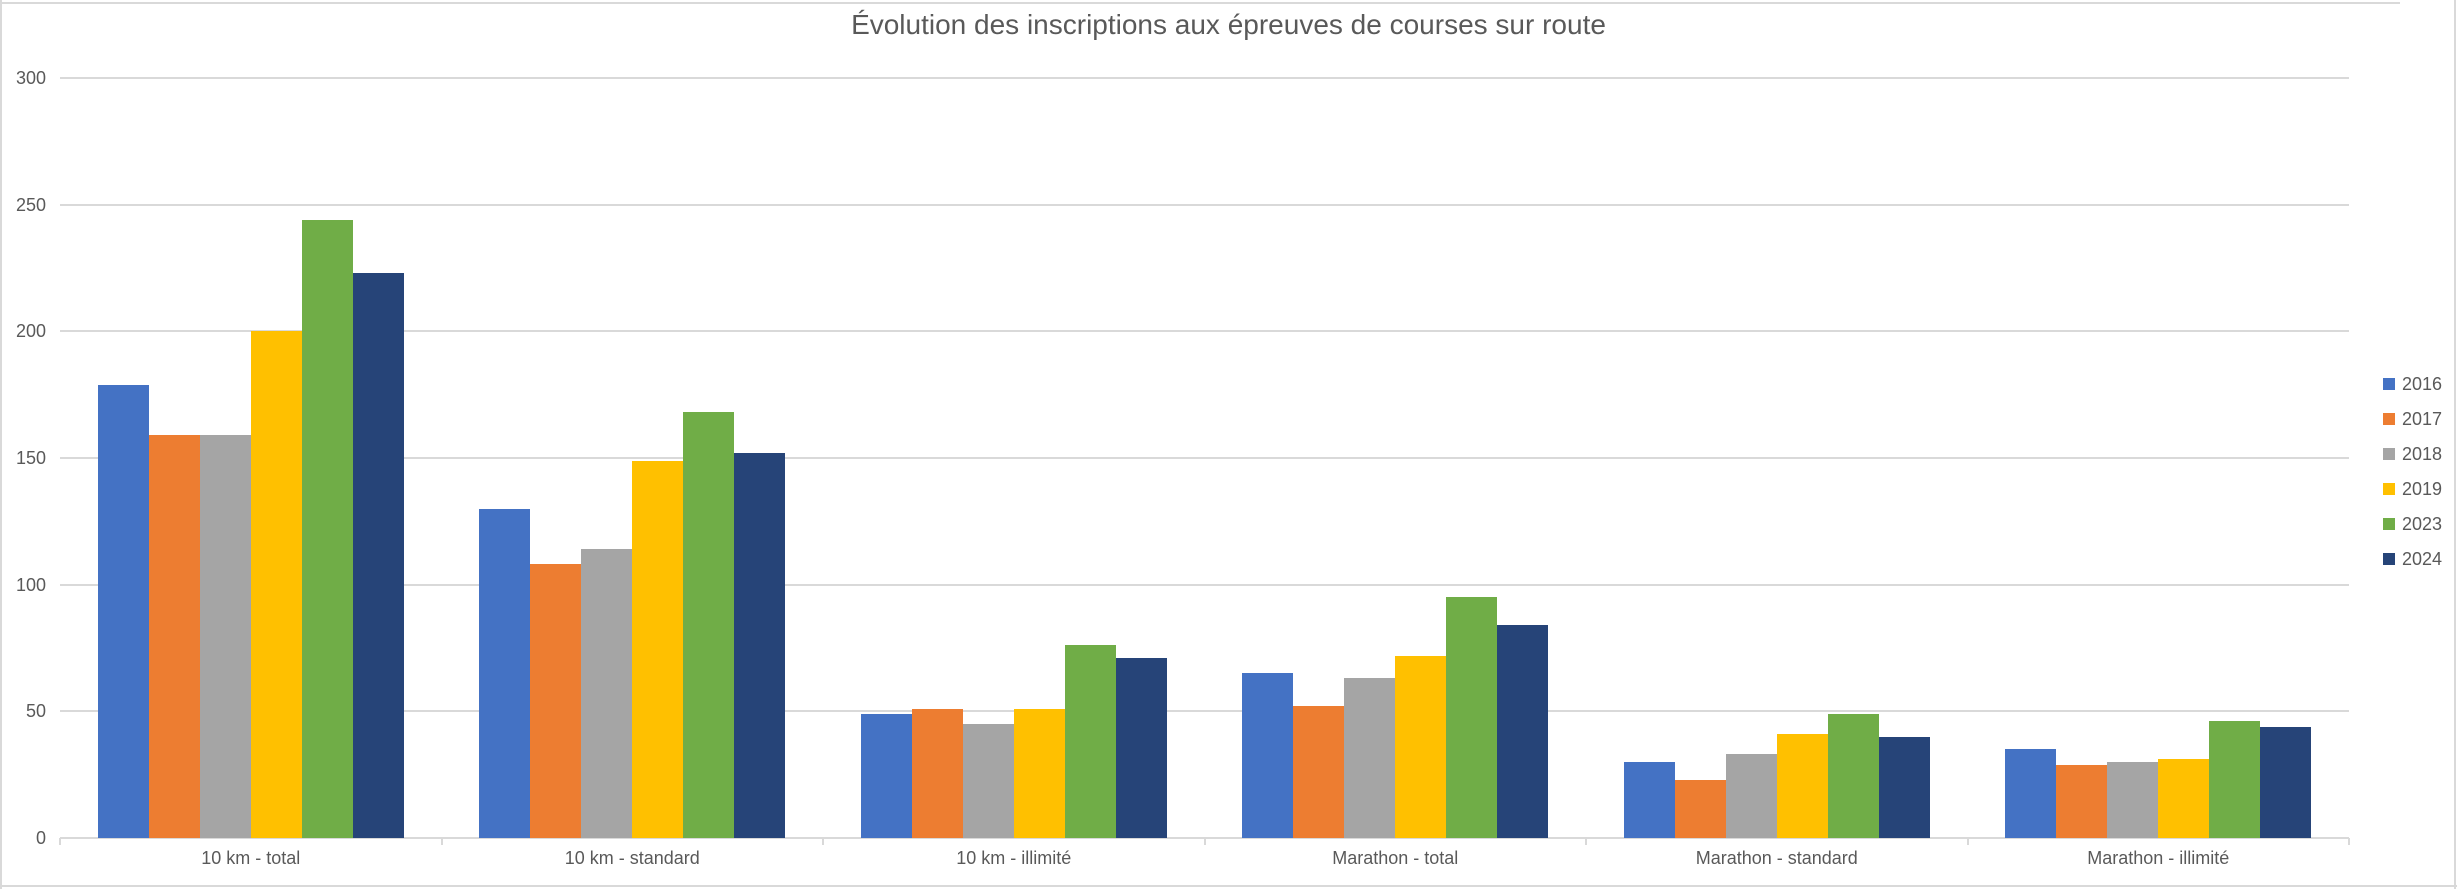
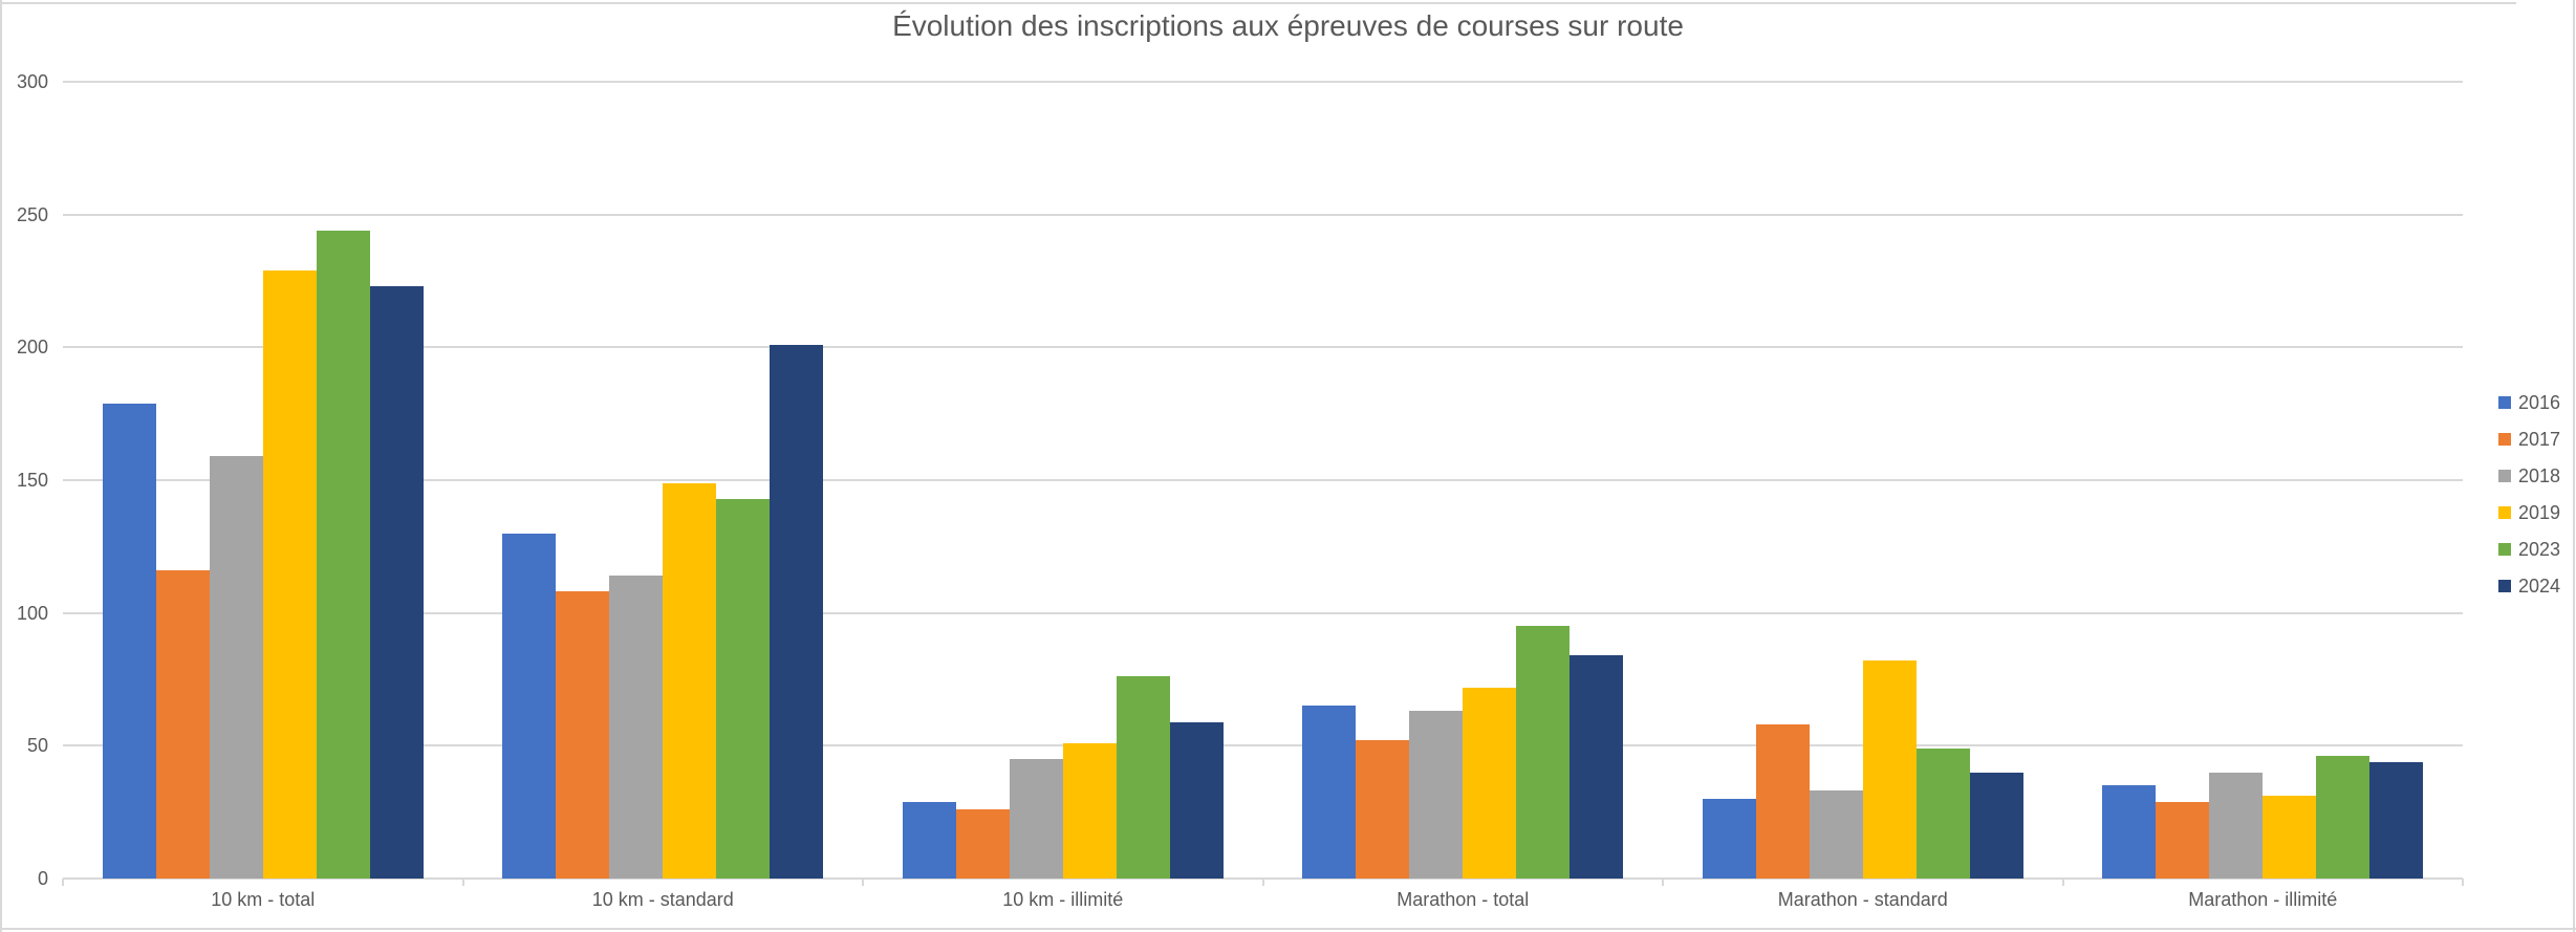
2017/10 km - total: 159 -> 116
2019/10 km - total: 200 -> 229
2023/10 km - standard: 168 -> 143
2024/10 km - standard: 152 -> 201
2016/10 km - illimité: 49 -> 29
2017/10 km - illimité: 51 -> 26
2024/10 km - illimité: 71 -> 59
2017/Marathon - standard: 23 -> 58
2019/Marathon - standard: 41 -> 82
2018/Marathon - illimité: 30 -> 40
